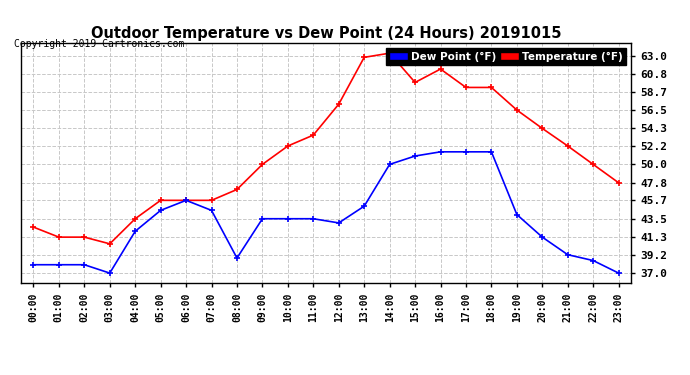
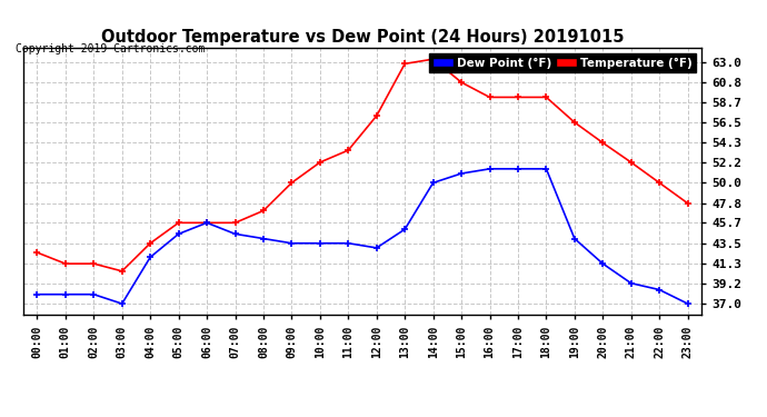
Dew Point (°F)/08:00: 38.8 -> 44.0
Temperature (°F)/15:00: 59.8 -> 60.8
Temperature (°F)/16:00: 61.4 -> 59.2
